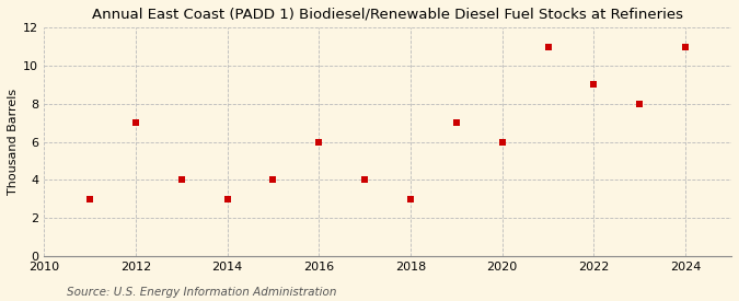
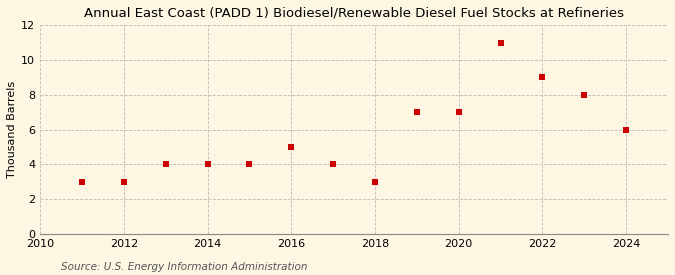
2012: 7 -> 3
2014: 3 -> 4
2016: 6 -> 5
2020: 6 -> 7
2024: 11 -> 6
